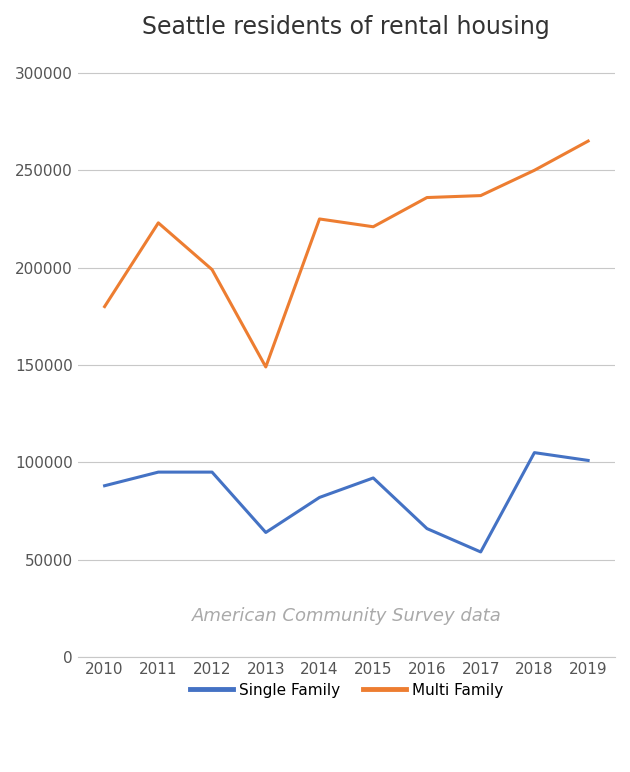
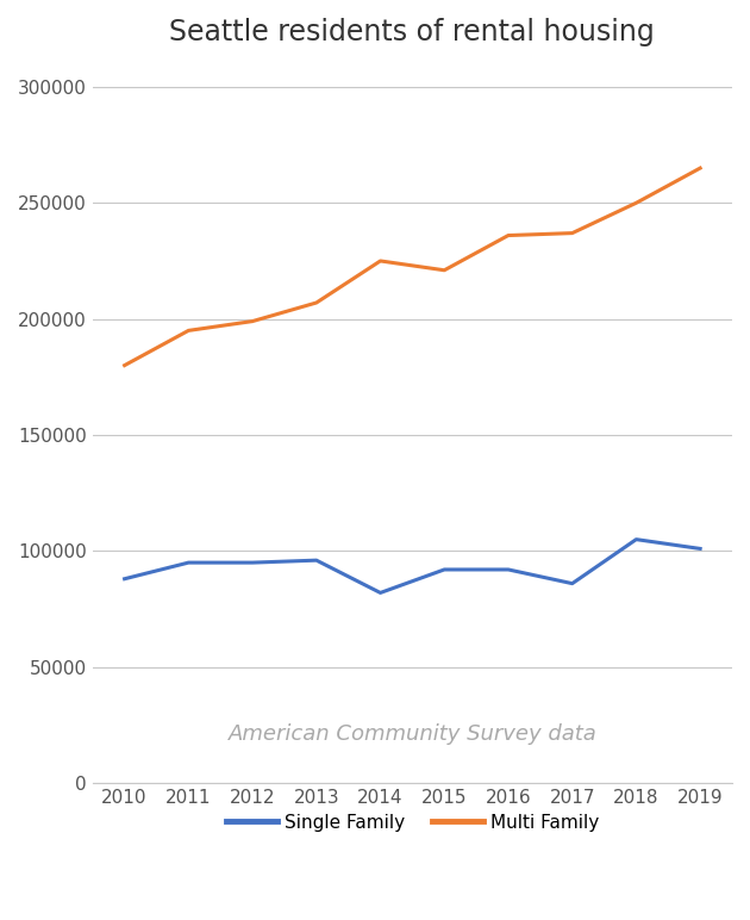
Multi Family/2011: 223000 -> 195000
Single Family/2013: 64000 -> 96000
Multi Family/2013: 149000 -> 207000
Single Family/2016: 66000 -> 92000
Single Family/2017: 54000 -> 86000
